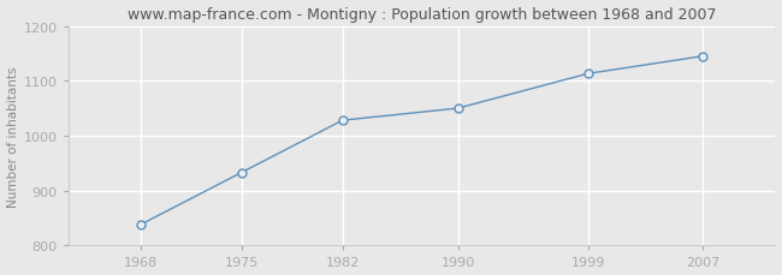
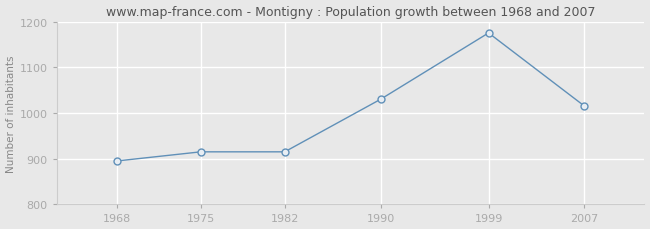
1968: 838 -> 895
1975: 933 -> 915
1982: 1028 -> 915
1990: 1050 -> 1030
1999: 1113 -> 1175
2007: 1145 -> 1015
